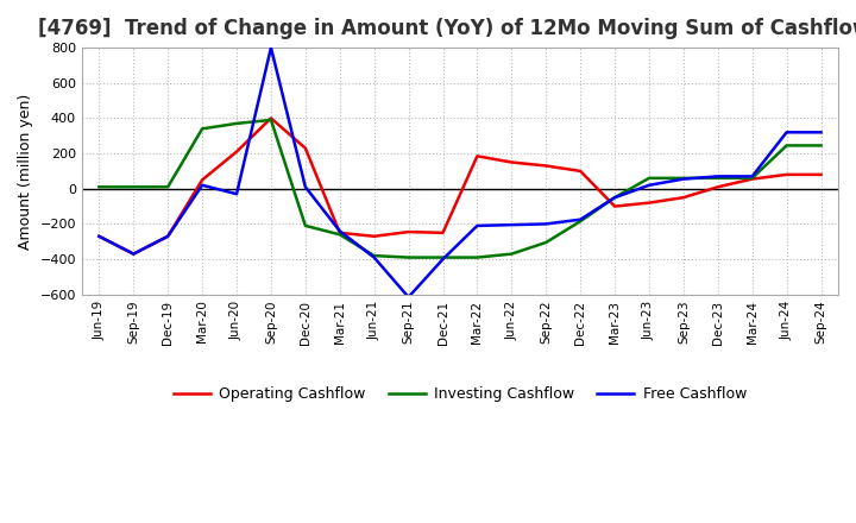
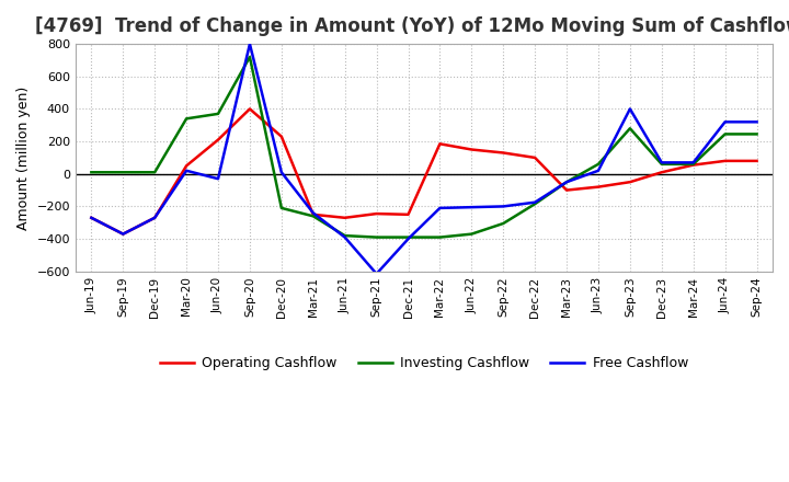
Investing Cashflow/Sep-20: 390 -> 720
Investing Cashflow/Sep-23: 60 -> 280
Free Cashflow/Sep-23: 60 -> 400
